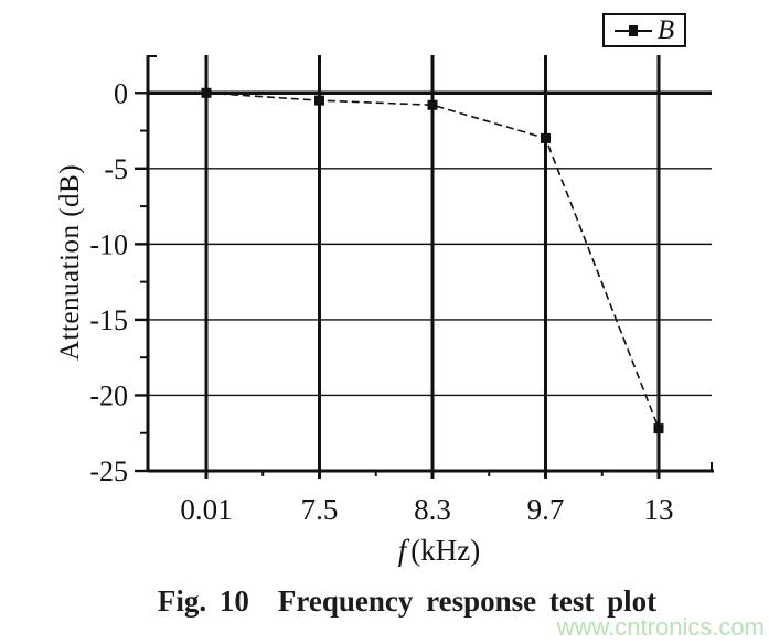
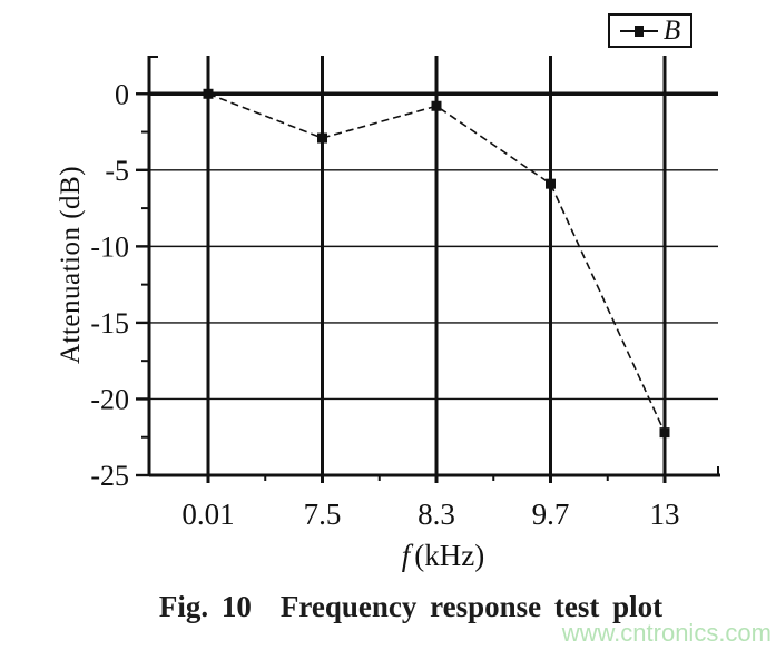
7.5: -0.5 -> -2.9
9.7: -3.0 -> -5.9
